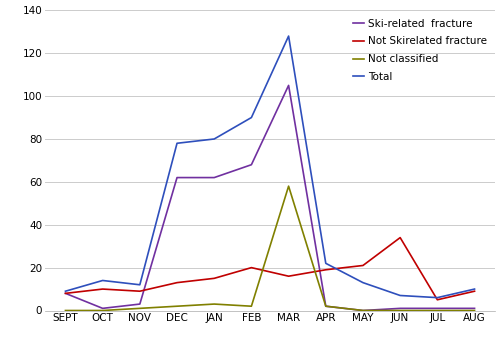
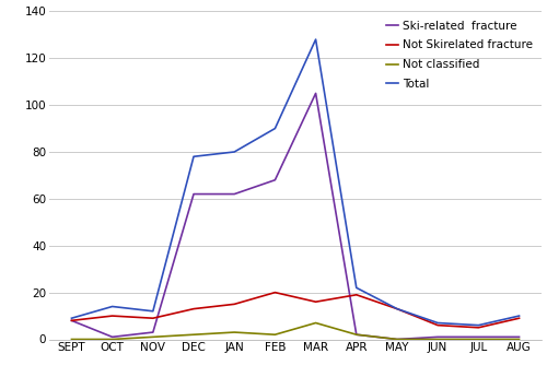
Not classified/MAR: 58 -> 7
Not Skirelated fracture/MAY: 21 -> 13
Not Skirelated fracture/JUN: 34 -> 6
